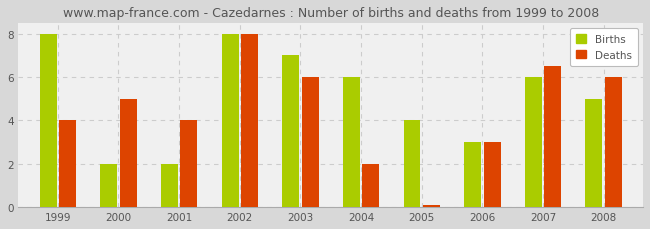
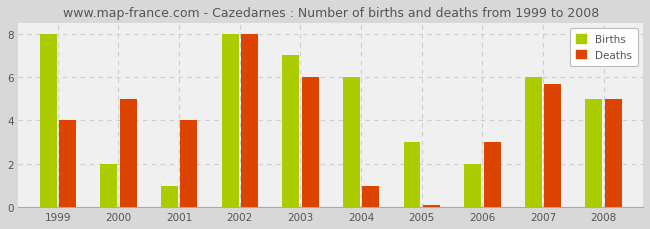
Births/2001: 2 -> 1
Deaths/2004: 2.0 -> 1.0
Births/2005: 4 -> 3
Births/2006: 3 -> 2
Deaths/2007: 6.5 -> 5.7
Deaths/2008: 6.0 -> 5.0
